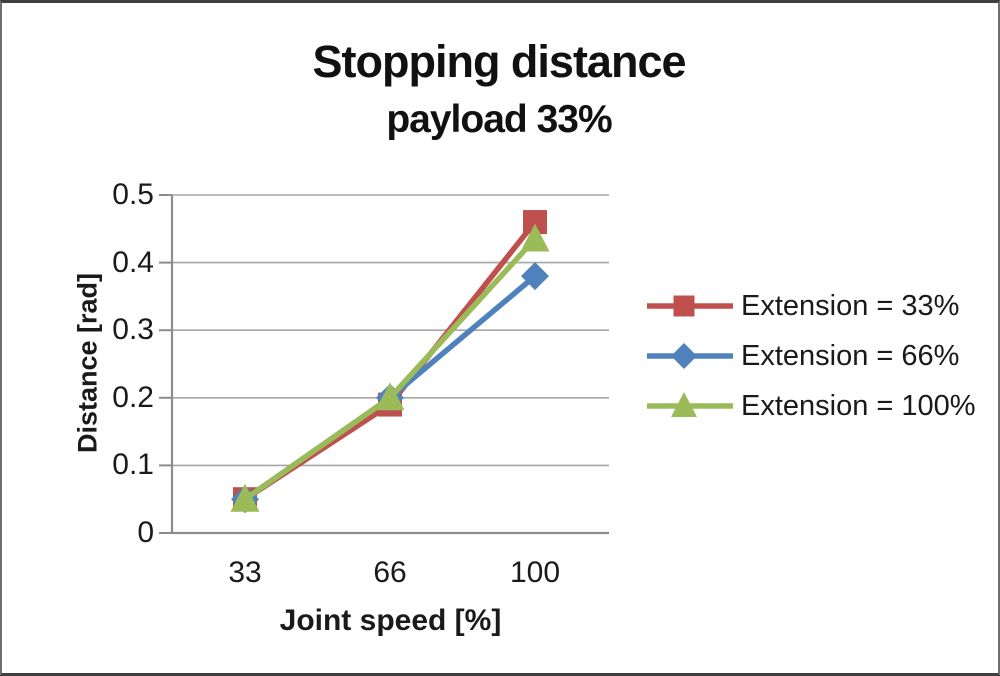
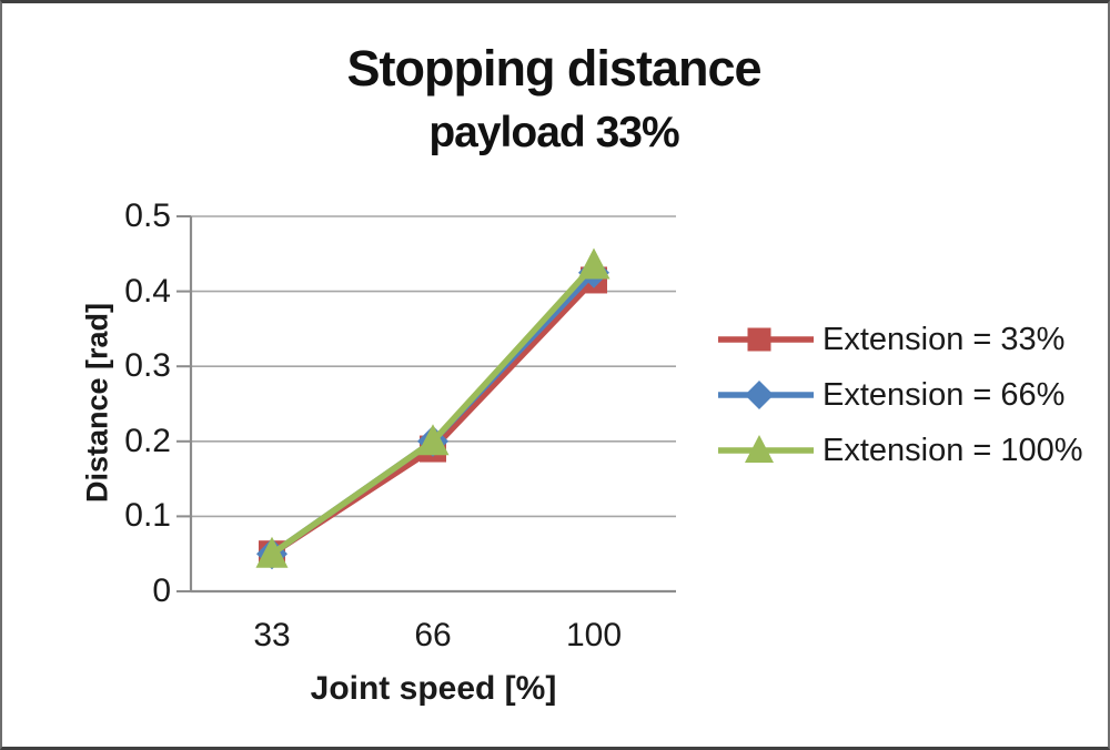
Extension = 33%/100: 0.46 -> 0.41
Extension = 66%/100: 0.38 -> 0.42
